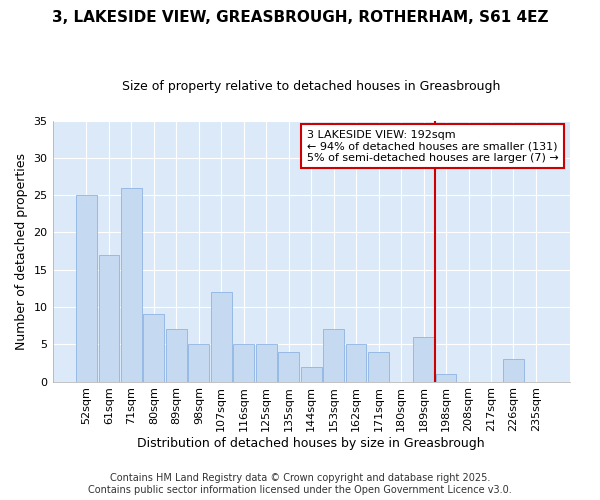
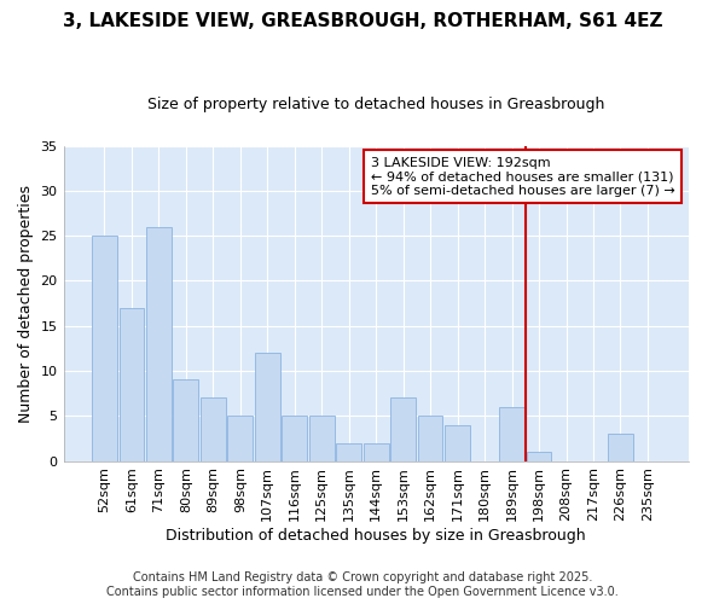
135sqm: 4 -> 2
